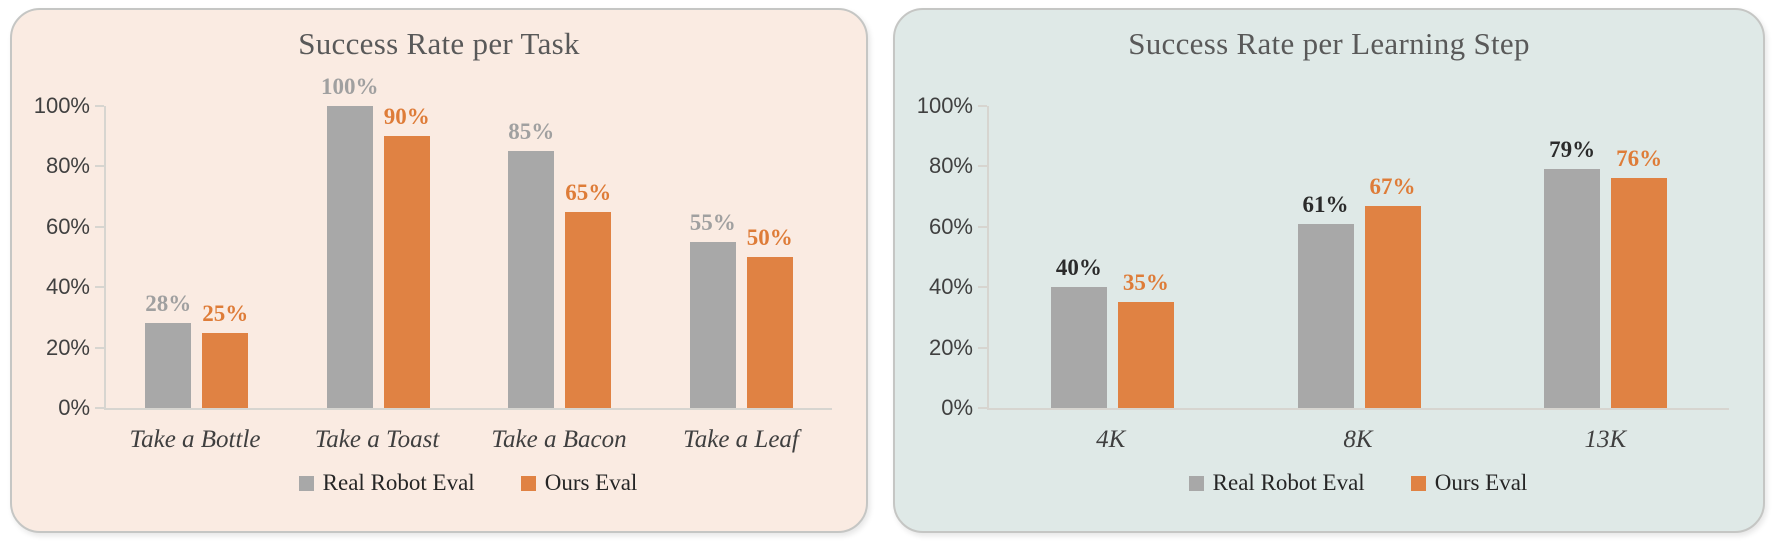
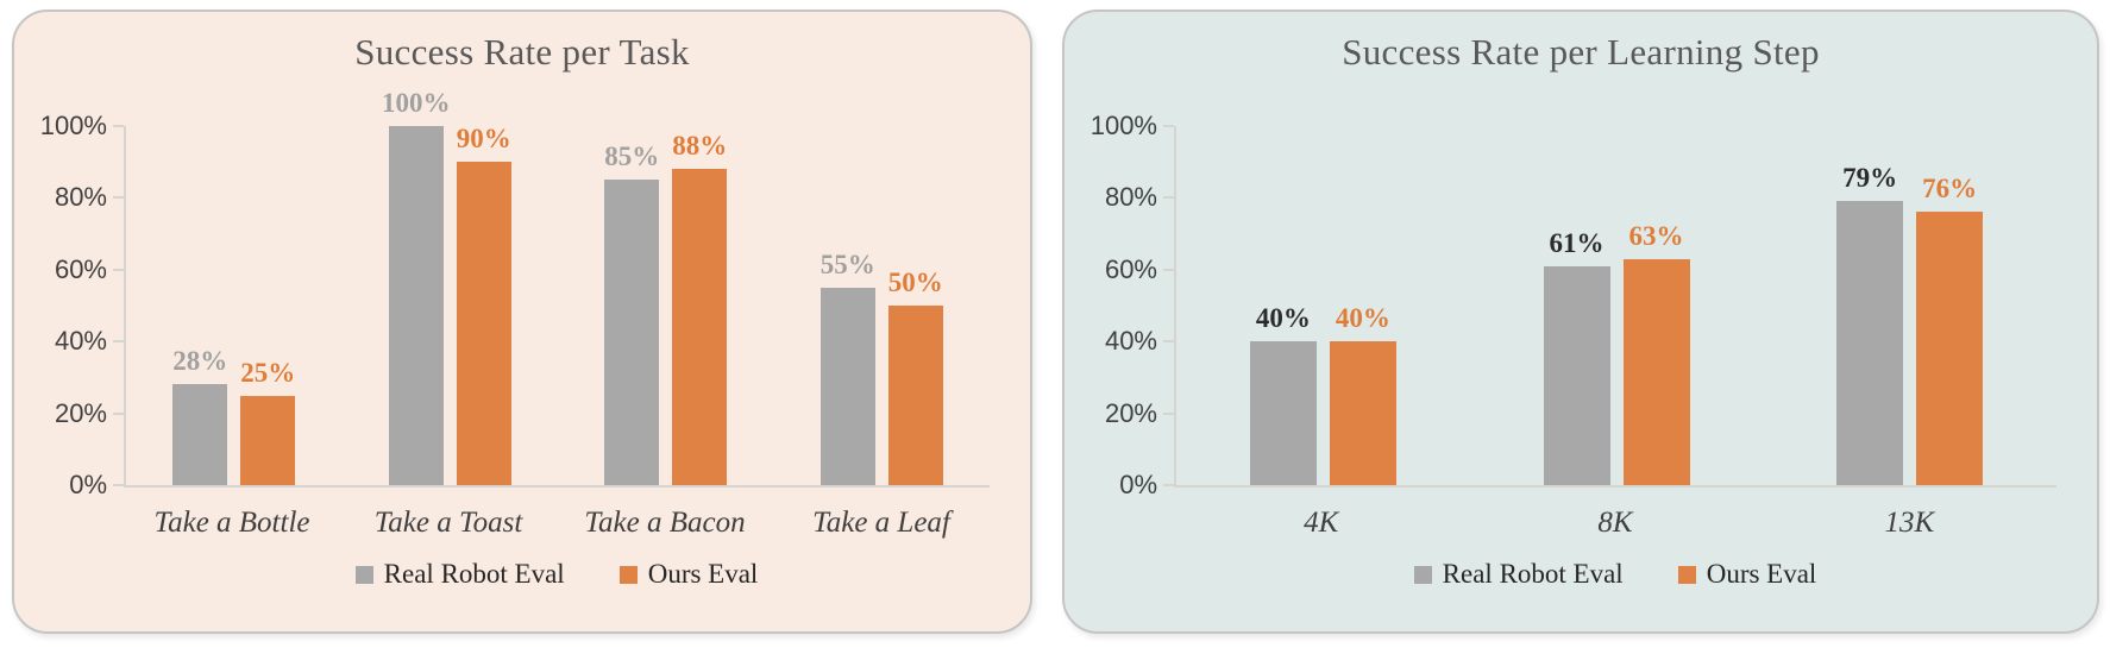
Success Rate per Task/Ours Eval/Take a Bacon: 65% -> 88%
Success Rate per Learning Step/Ours Eval/4K: 35% -> 40%
Success Rate per Learning Step/Ours Eval/8K: 67% -> 63%
